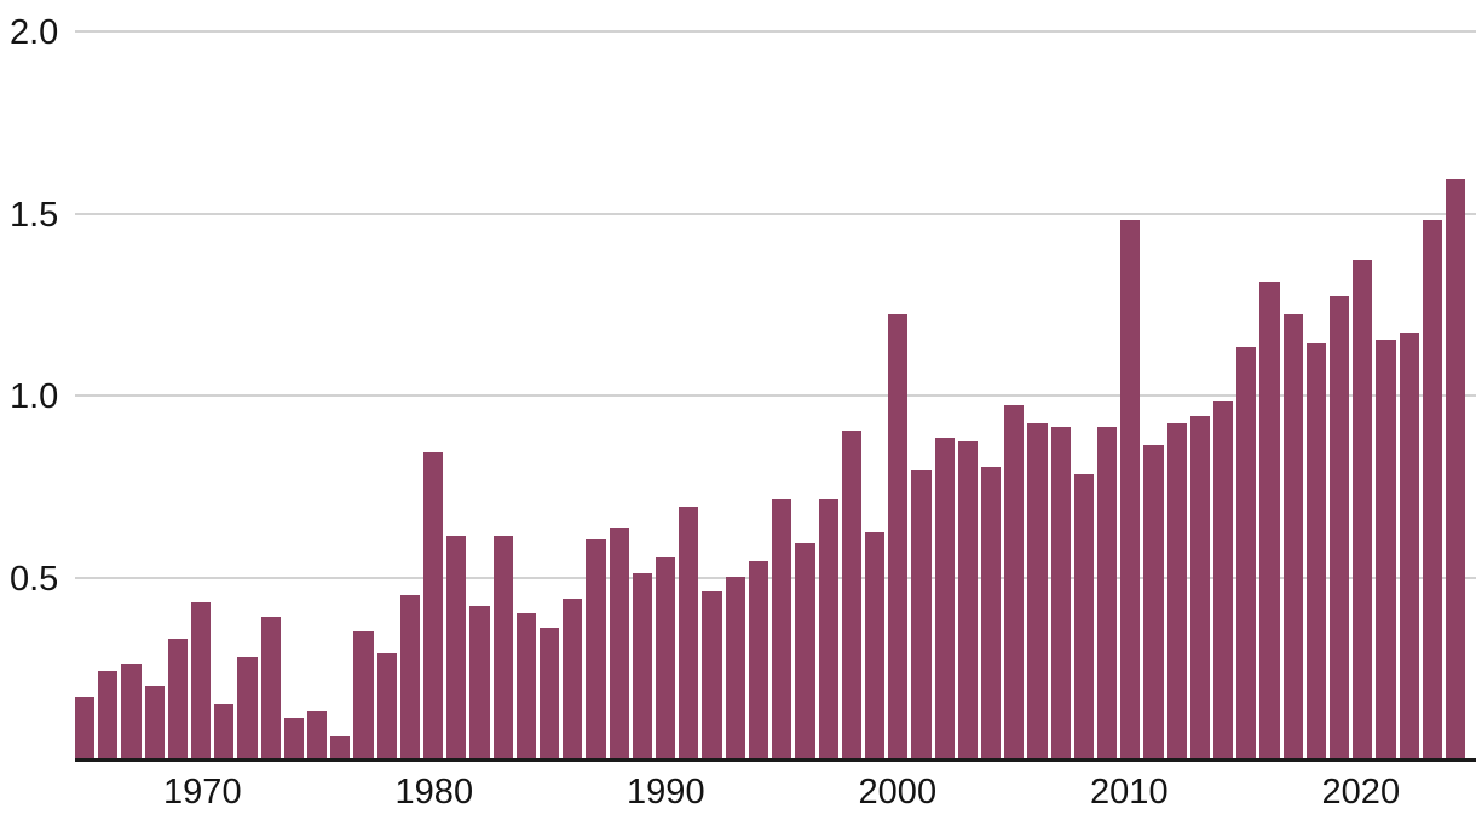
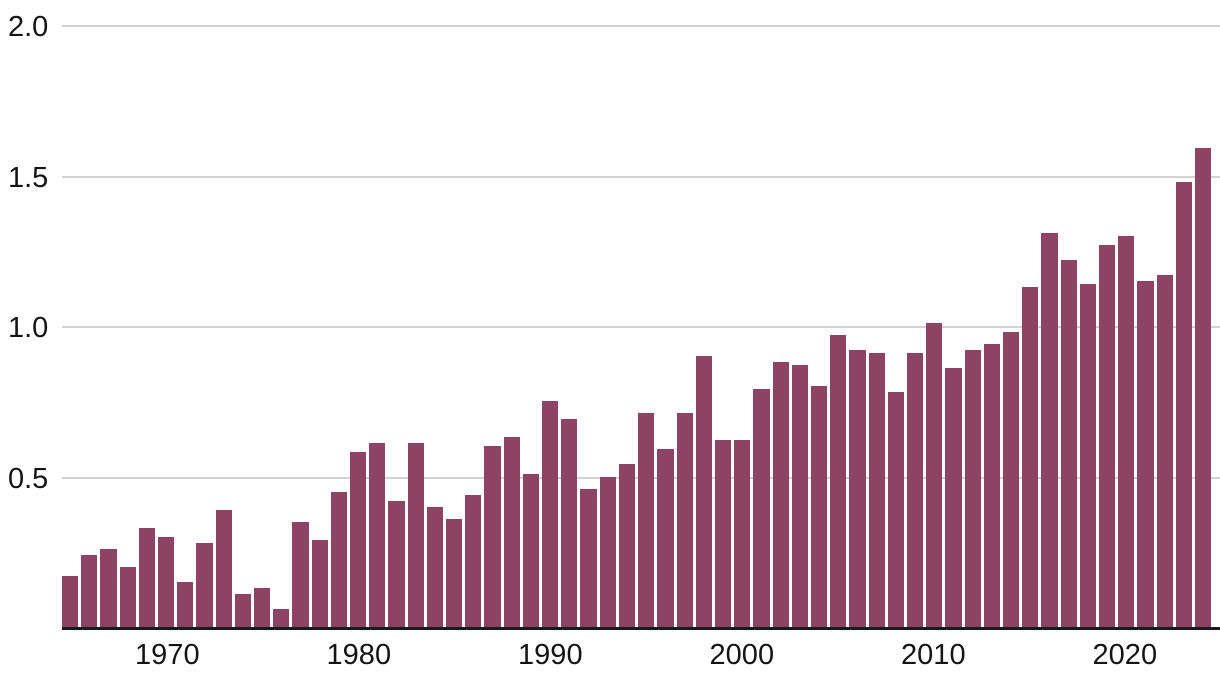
1970: 0.43 -> 0.30
1980: 0.84 -> 0.58
1990: 0.55 -> 0.75
2000: 1.22 -> 0.62
2010: 1.48 -> 1.01
2020: 1.37 -> 1.30
